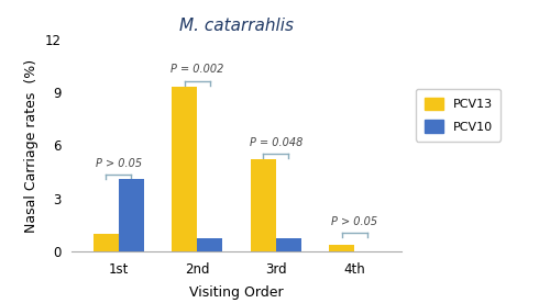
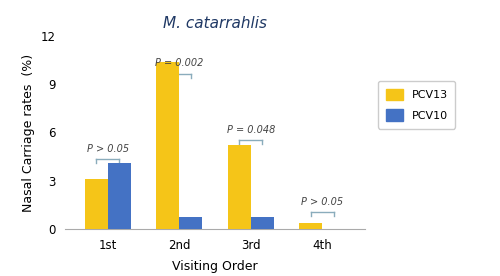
PCV13/1st: 1.0 -> 3.1
PCV13/2nd: 9.3 -> 10.4
